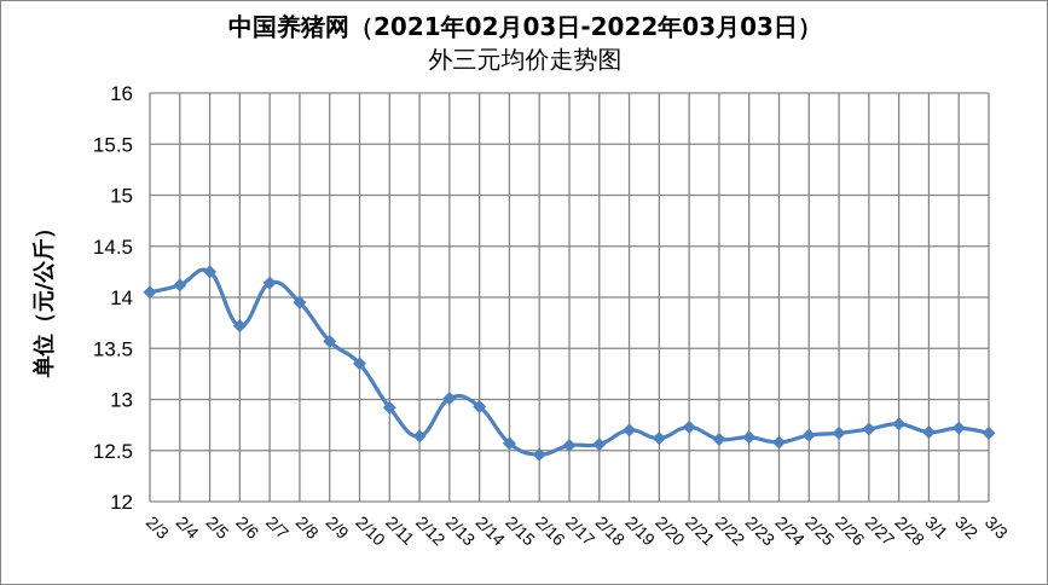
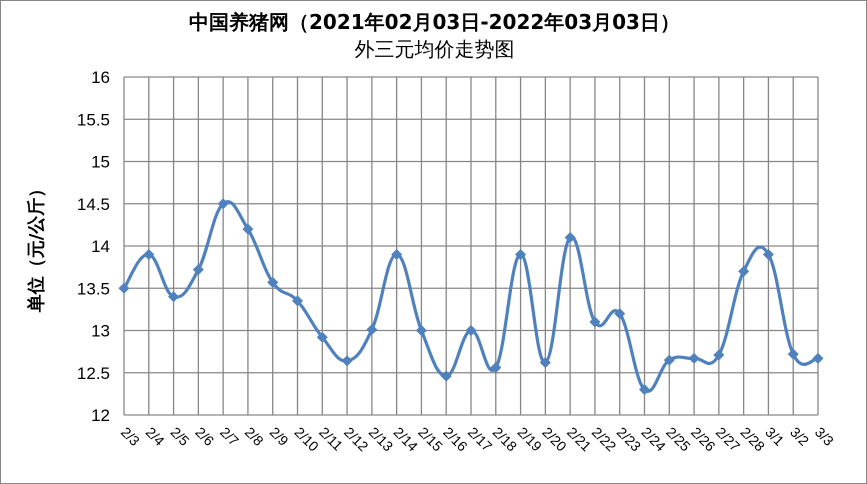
2/3: 14.1 -> 13.5
2/4: 14.1 -> 13.9
2/5: 14.2 -> 13.4
2/7: 14.1 -> 14.5
2/8: 13.9 -> 14.2
2/14: 12.9 -> 13.9
2/15: 12.6 -> 13.0
2/17: 12.6 -> 13.0
2/19: 12.7 -> 13.9
2/21: 12.7 -> 14.1
2/22: 12.6 -> 13.1
2/23: 12.6 -> 13.2
2/24: 12.6 -> 12.3
2/28: 12.8 -> 13.7
3/1: 12.7 -> 13.9
